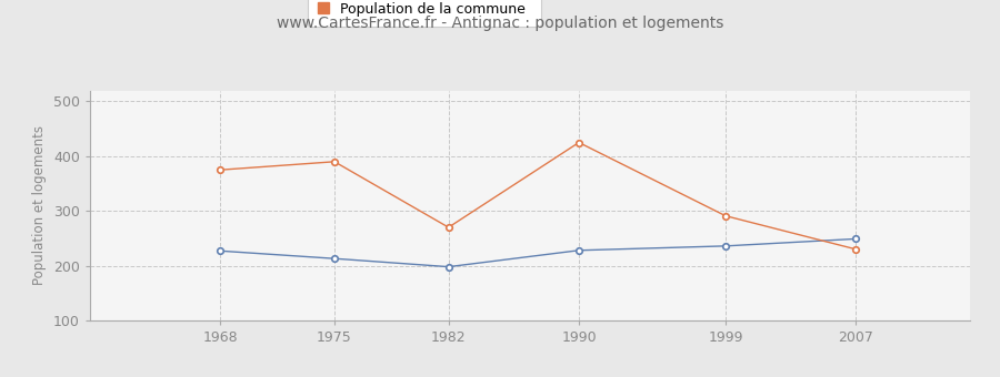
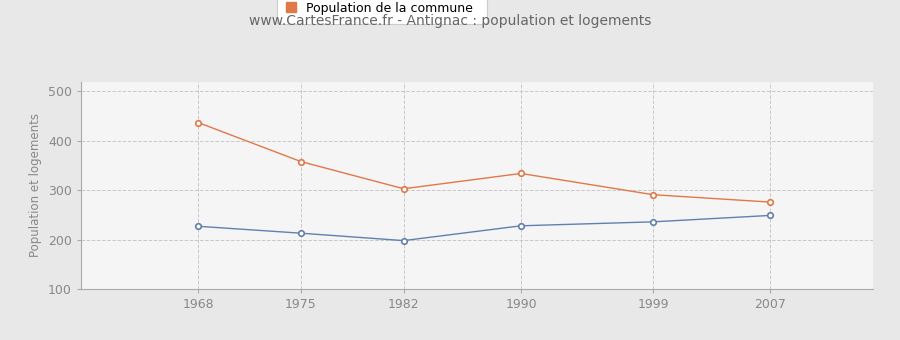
Population de la commune/1968: 375 -> 437
Population de la commune/1975: 390 -> 358
Population de la commune/1982: 270 -> 303
Population de la commune/1990: 425 -> 334
Population de la commune/2007: 230 -> 276
